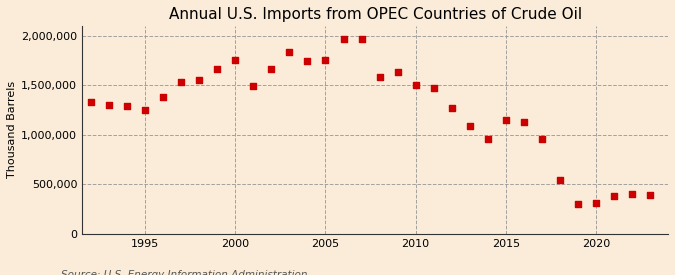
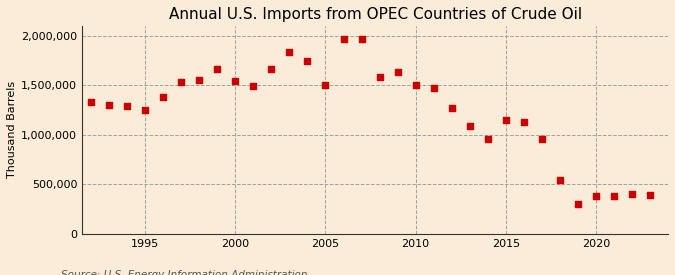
2000: 1,760,000 -> 1,540,000
2005: 1,760,000 -> 1,500,000
2020: 310,000 -> 380,000
